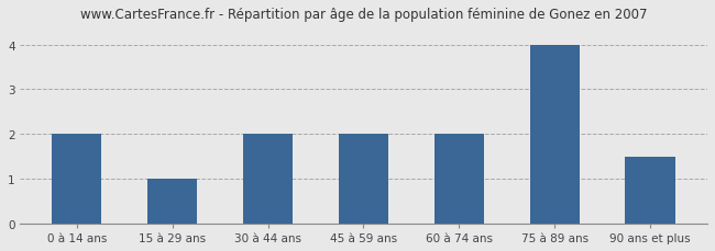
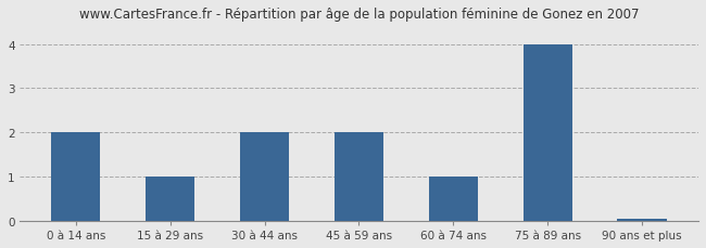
60 à 74 ans: 2.00 -> 1.00
90 ans et plus: 1.50 -> 0.04
